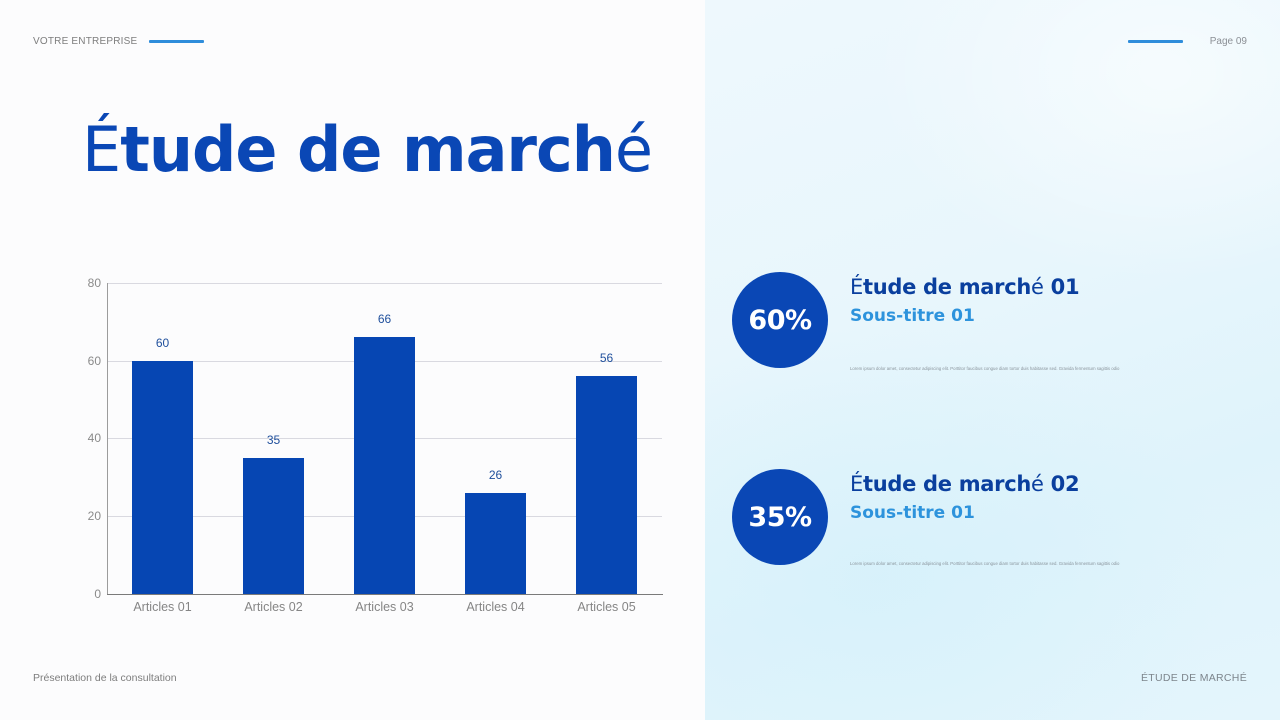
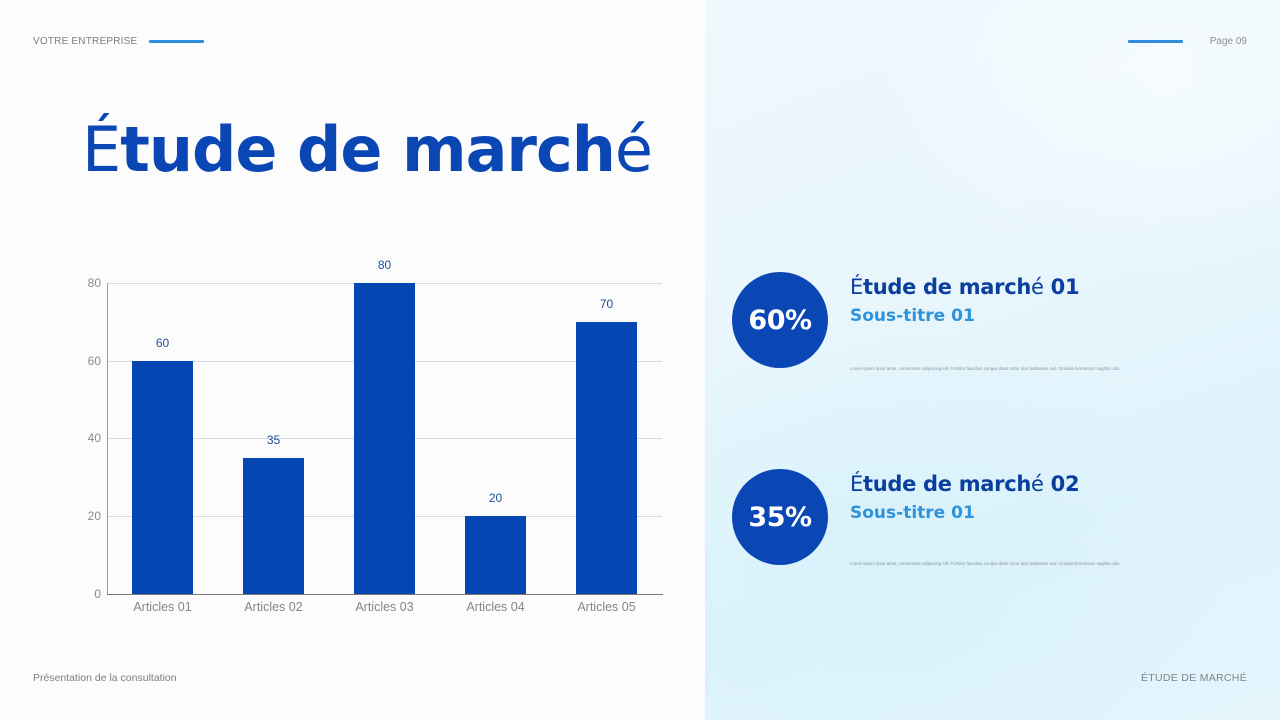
Articles 03: 66 -> 80
Articles 04: 26 -> 20
Articles 05: 56 -> 70
